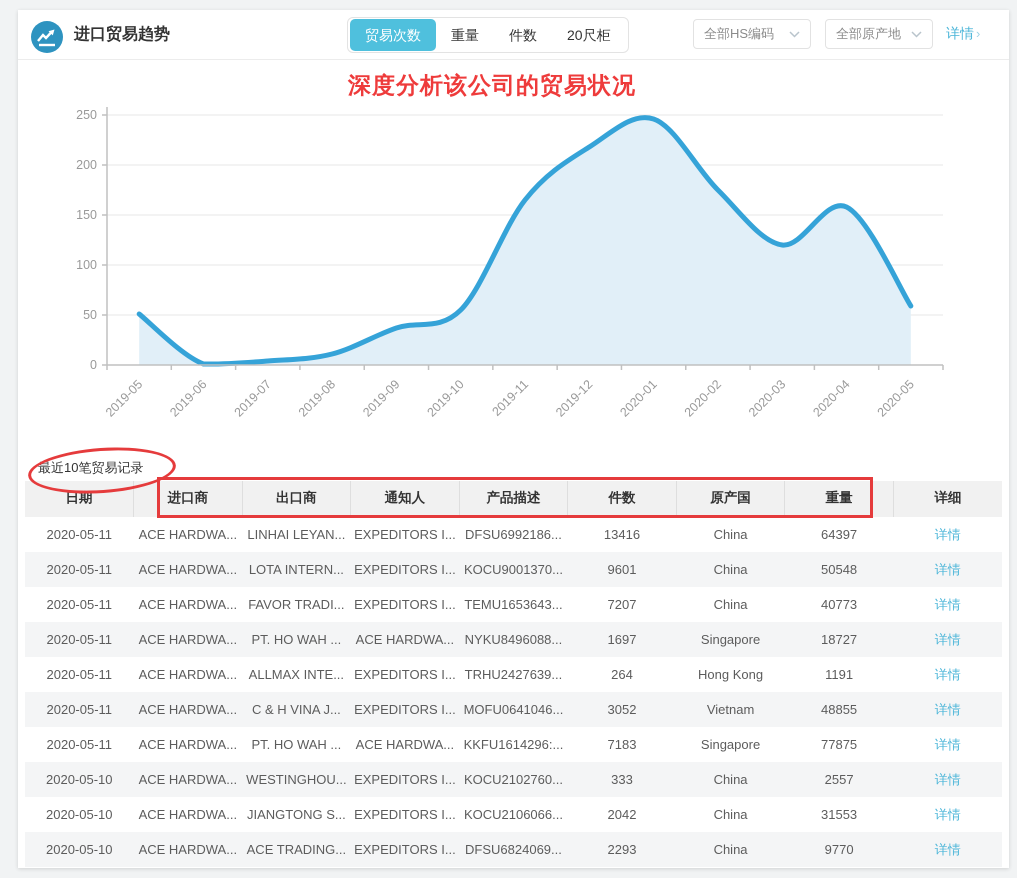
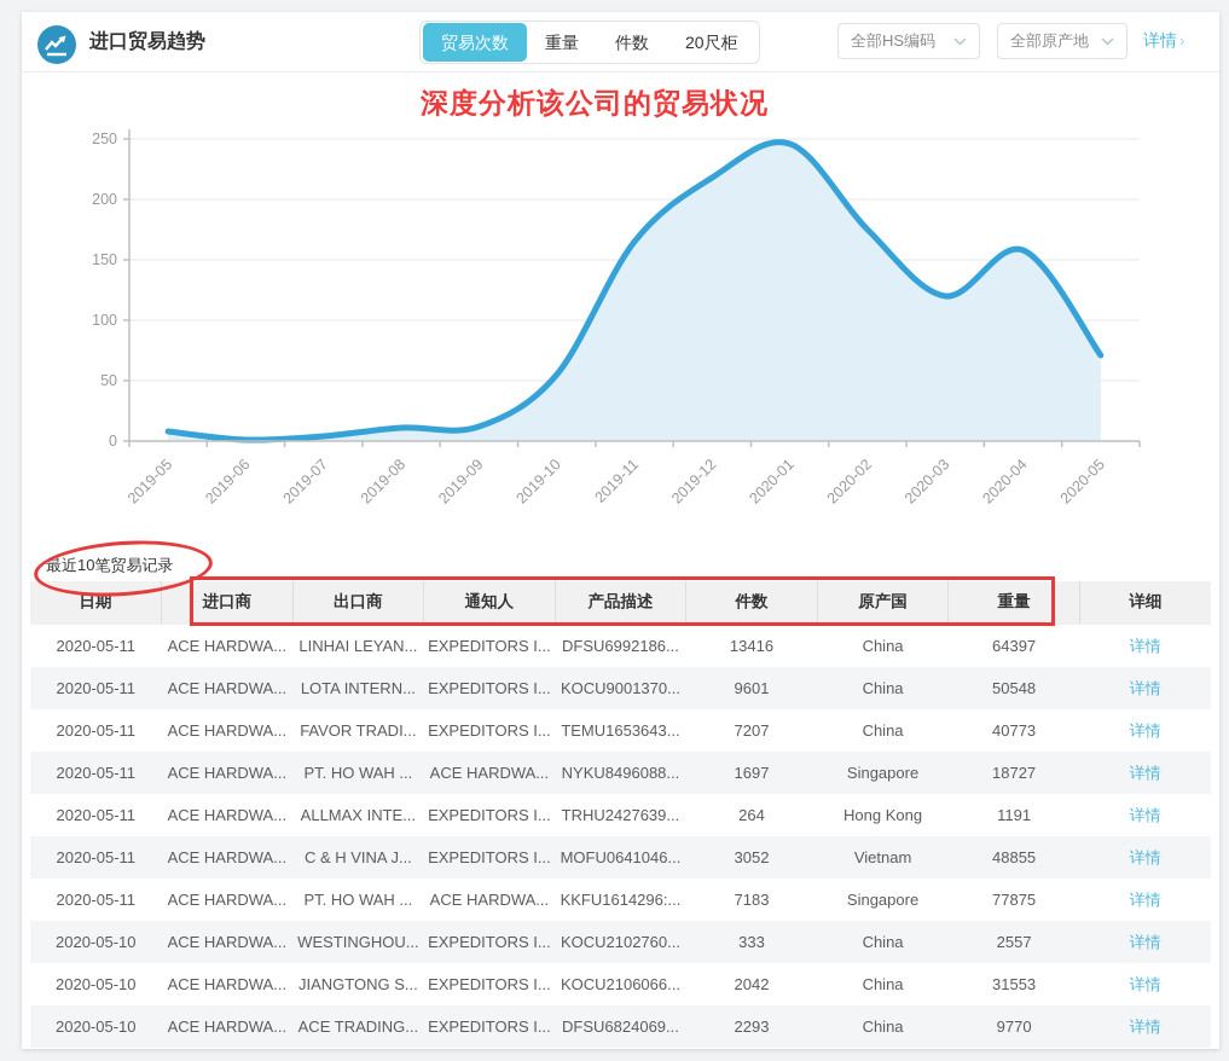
2019-05: 51 -> 8
2019-09: 37 -> 12
2020-05: 59 -> 71
